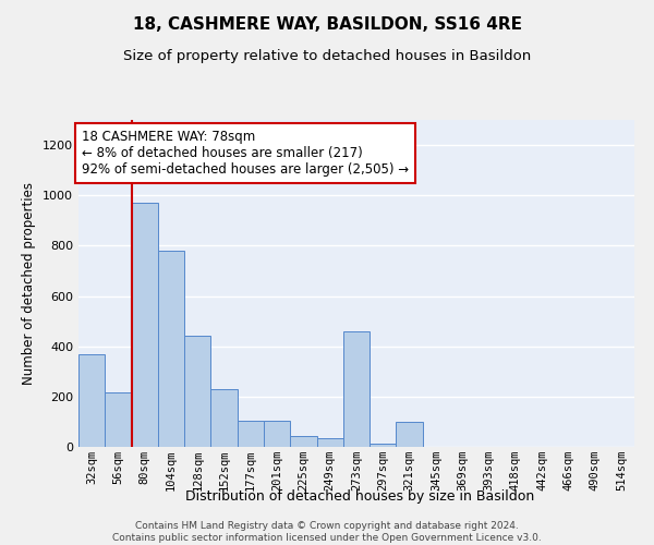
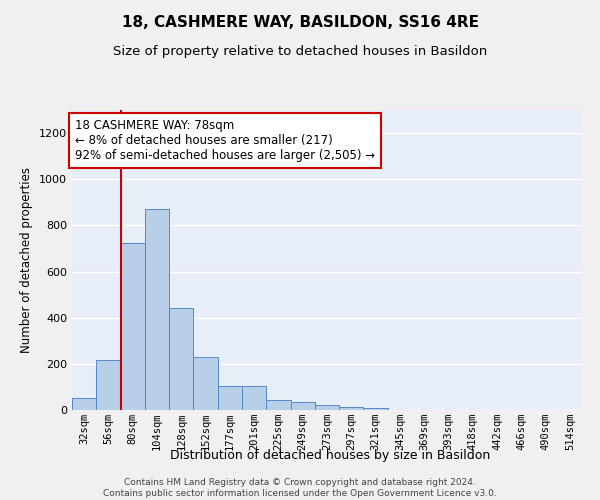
32sqm: 370 -> 50
80sqm: 970 -> 725
104sqm: 780 -> 870
273sqm: 460 -> 20
321sqm: 100 -> 10
